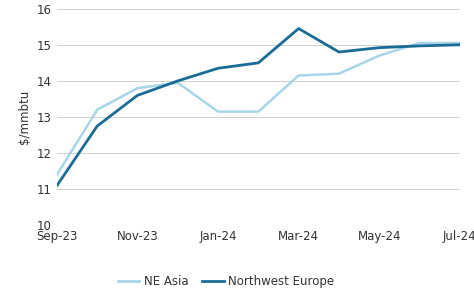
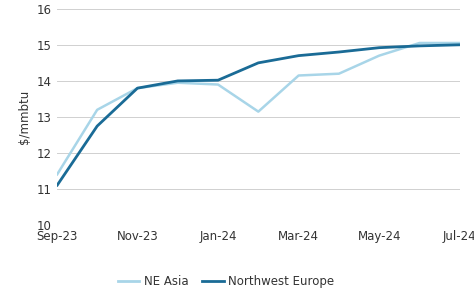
Northwest Europe/Nov-23: 13.60 -> 13.80
NE Asia/Jan-24: 13.15 -> 13.90
Northwest Europe/Jan-24: 14.35 -> 14.02
Northwest Europe/Mar-24: 15.45 -> 14.70
